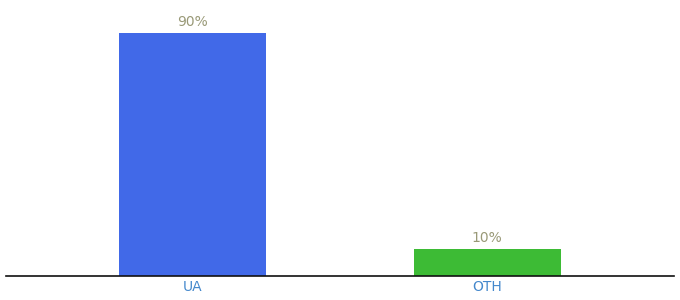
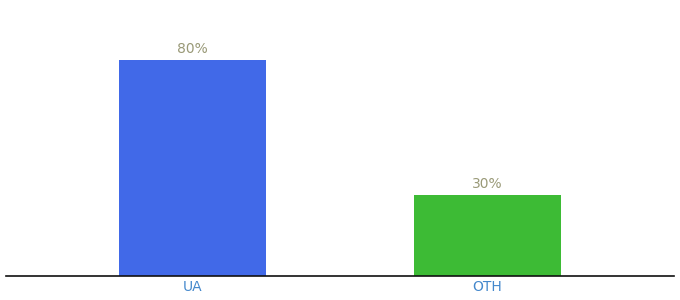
UA: 90% -> 80%
OTH: 10% -> 30%
